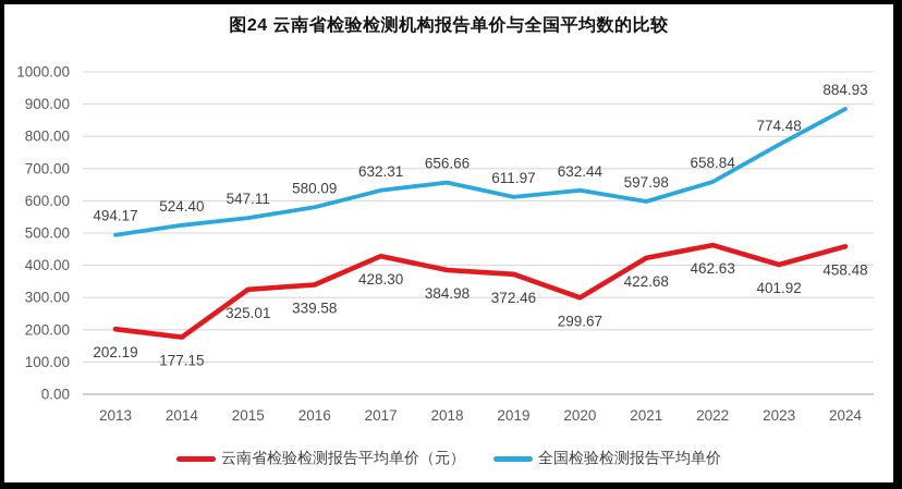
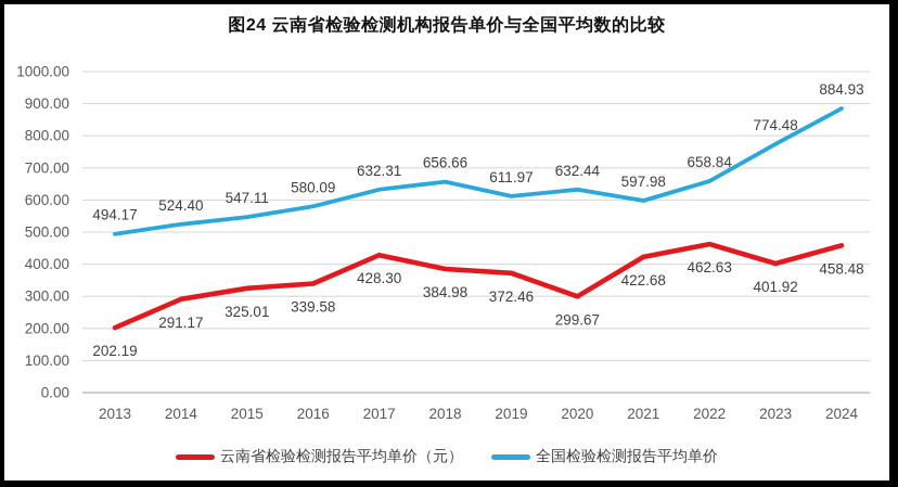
云南省检验检测报告平均单价（元）/2014: 177.15 -> 291.17
